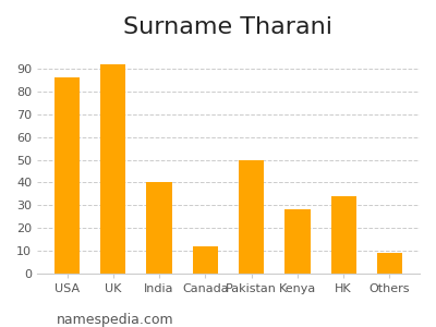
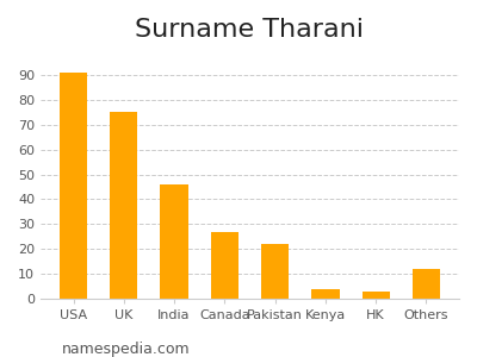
USA: 86 -> 91
UK: 92 -> 75
India: 40 -> 46
Canada: 12 -> 27
Pakistan: 50 -> 22
Kenya: 28 -> 4
HK: 34 -> 3
Others: 9 -> 12
